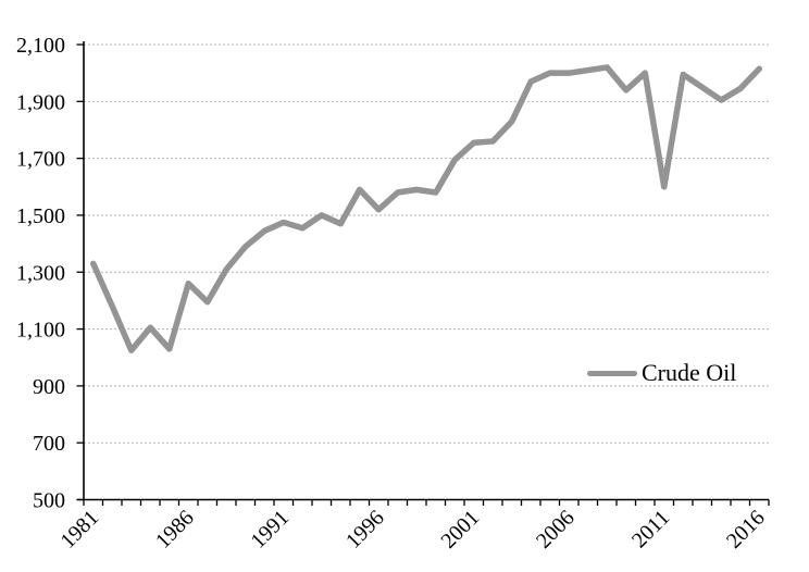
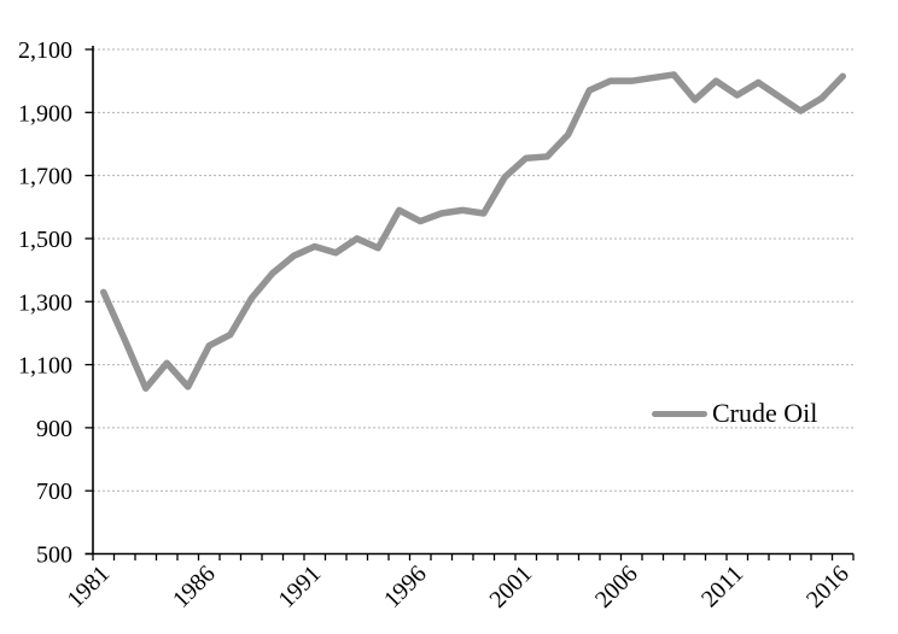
1986: 1260 -> 1160
1996: 1520 -> 1560
2011: 1600 -> 1960
